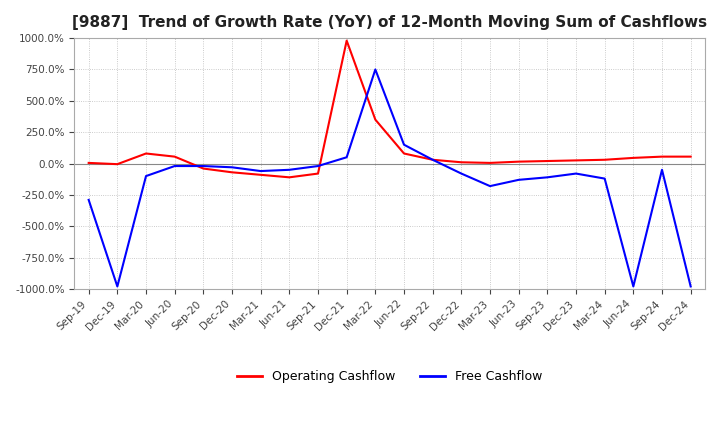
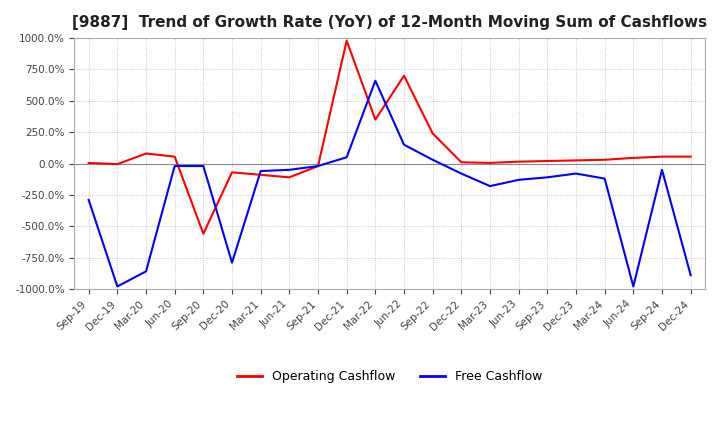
Free Cashflow/Mar-20: -100% -> -860%
Operating Cashflow/Sep-20: -40% -> -560%
Free Cashflow/Dec-20: -30% -> -790%
Operating Cashflow/Sep-21: -80% -> -20%
Free Cashflow/Mar-22: 750% -> 660%
Operating Cashflow/Jun-22: 80% -> 700%
Operating Cashflow/Sep-22: 30% -> 240%
Free Cashflow/Dec-24: -980% -> -890%
